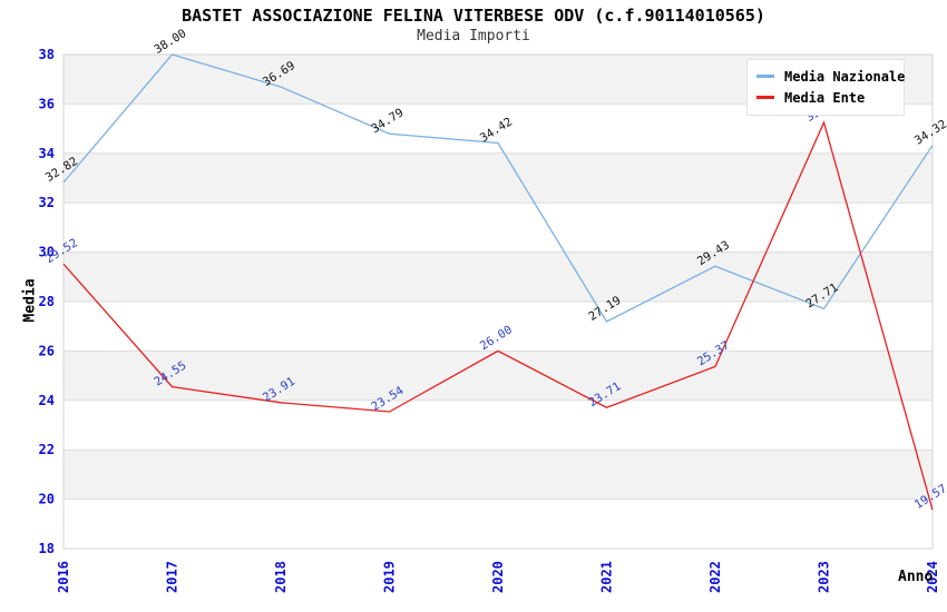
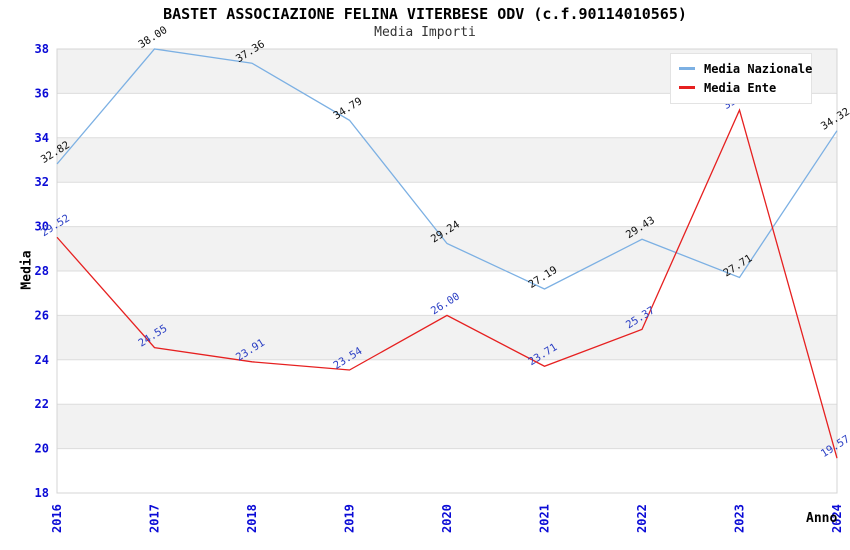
Media Nazionale/2018: 36.69 -> 37.36
Media Nazionale/2020: 34.42 -> 29.24
